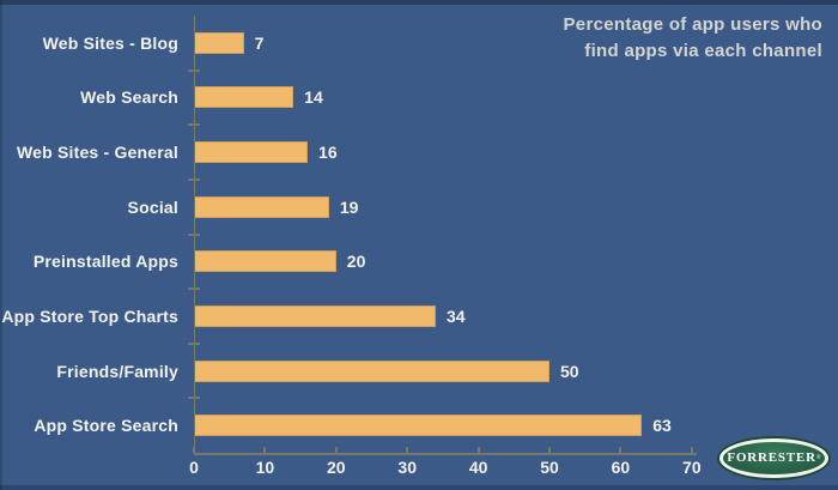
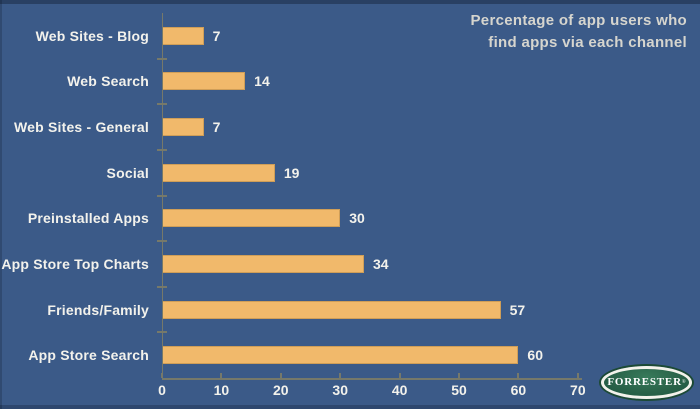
Web Sites - General: 16 -> 7
Preinstalled Apps: 20 -> 30
Friends/Family: 50 -> 57
App Store Search: 63 -> 60
